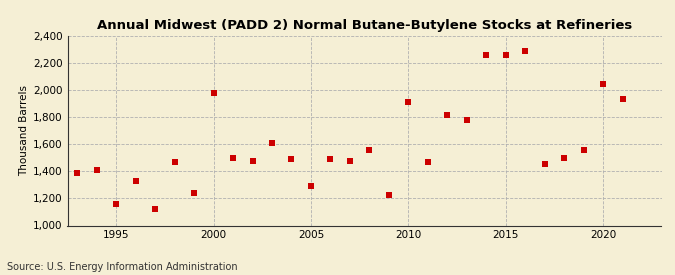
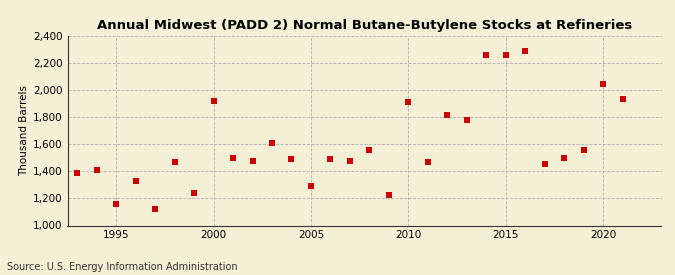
2000: 1,980 -> 1,920
